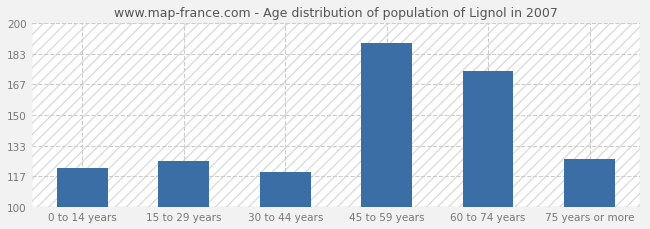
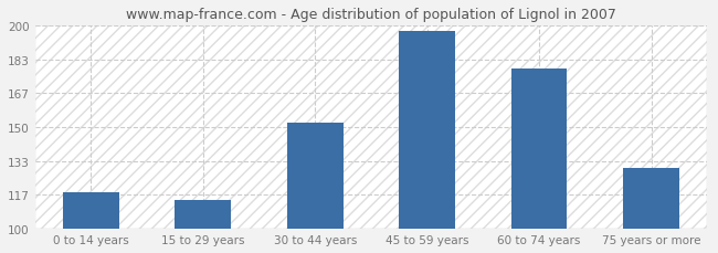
0 to 14 years: 121 -> 118
15 to 29 years: 125 -> 114
30 to 44 years: 119 -> 152
45 to 59 years: 189 -> 197
60 to 74 years: 174 -> 179
75 years or more: 126 -> 130
